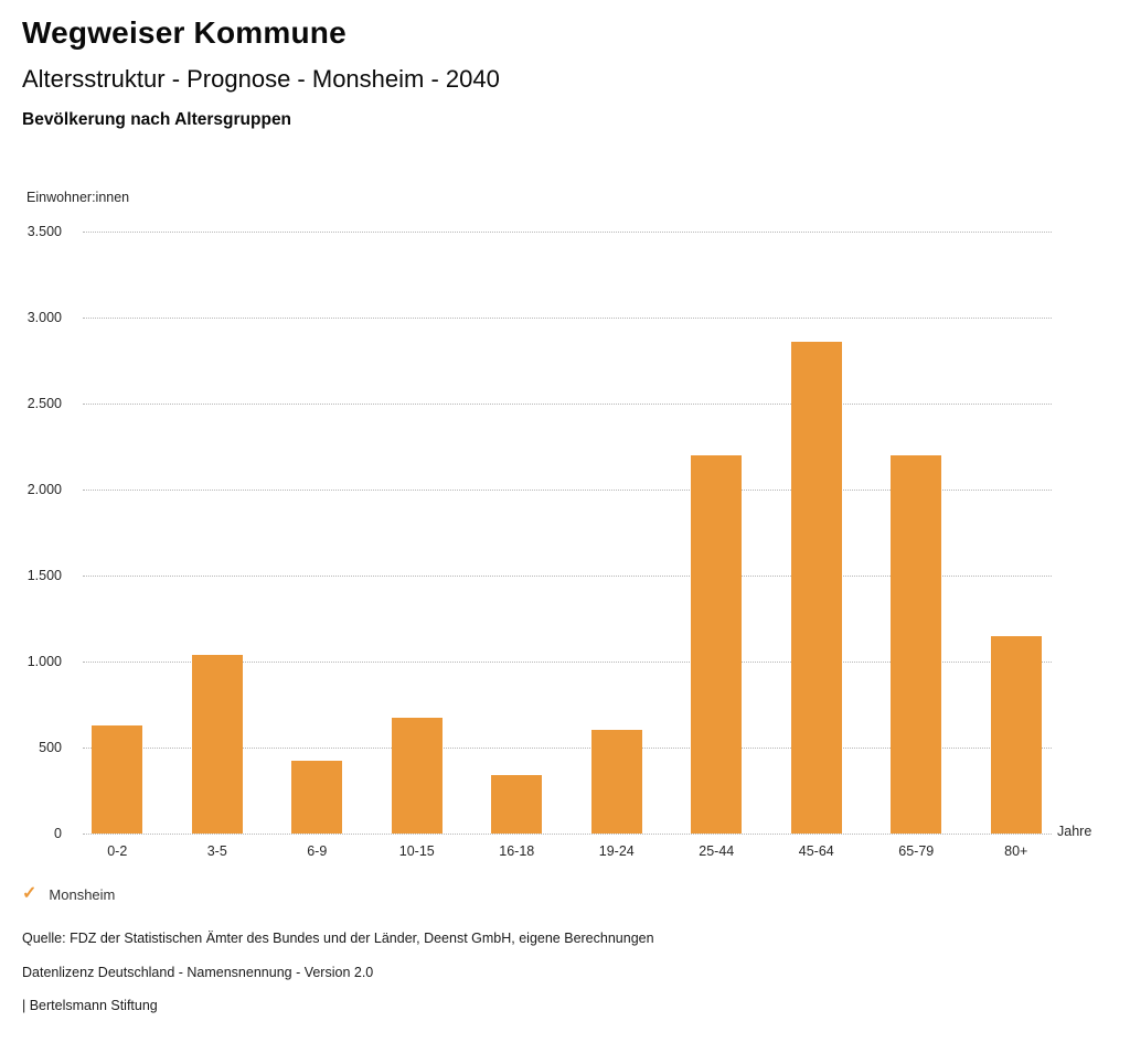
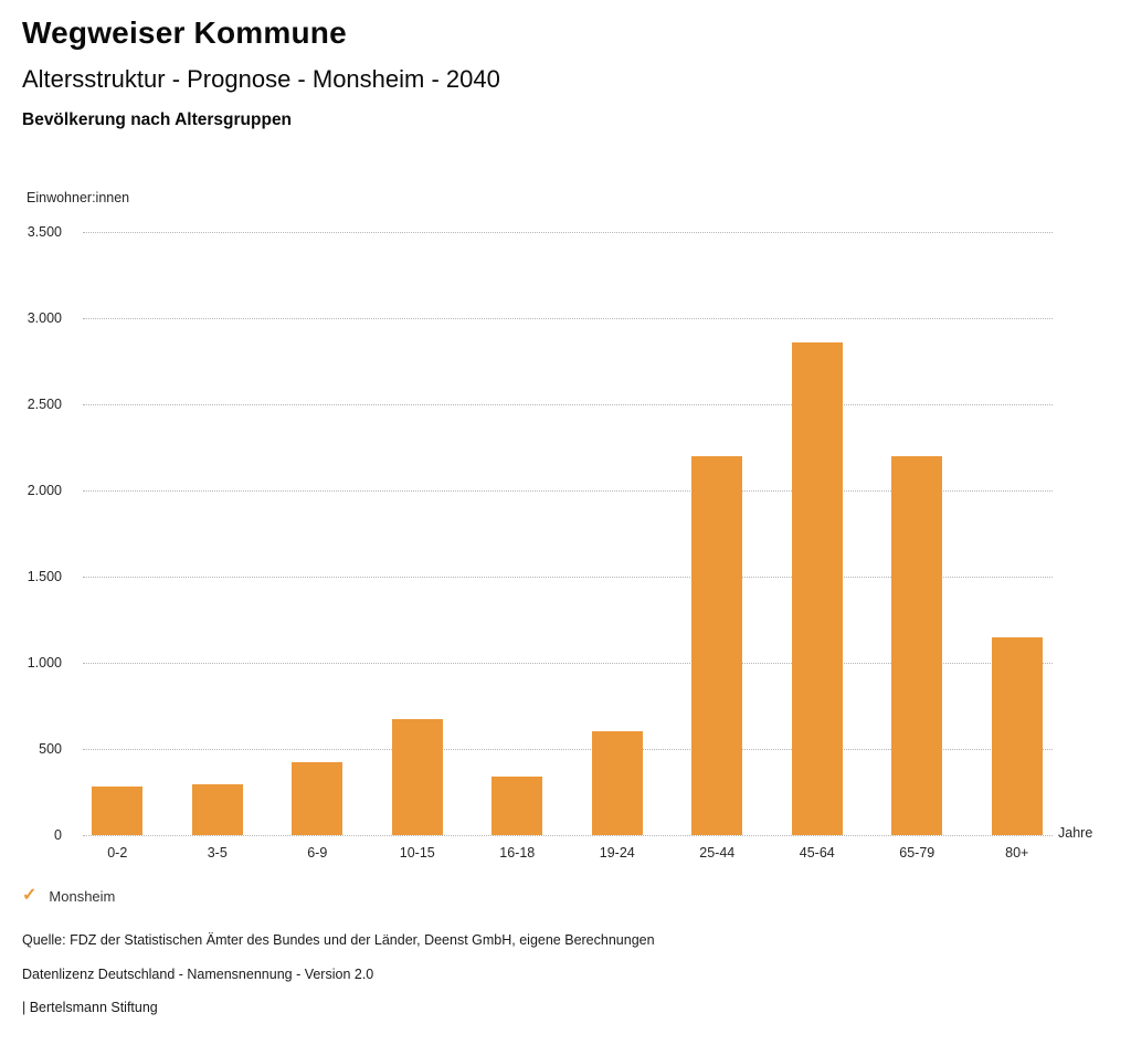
0-2: 630 -> 280
3-5: 1040 -> 300
